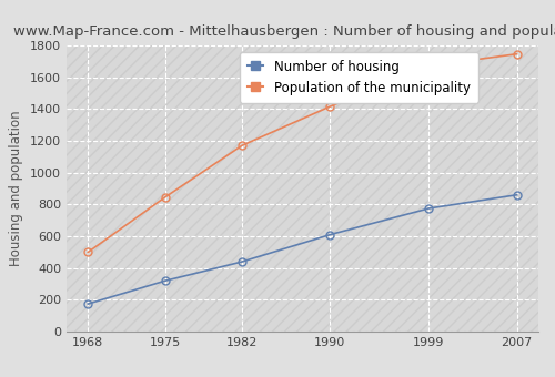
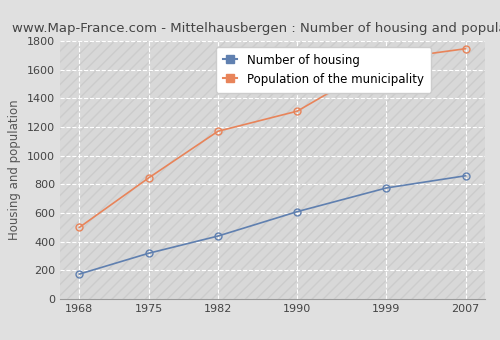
Population of the municipality/1990: 1420 -> 1310
